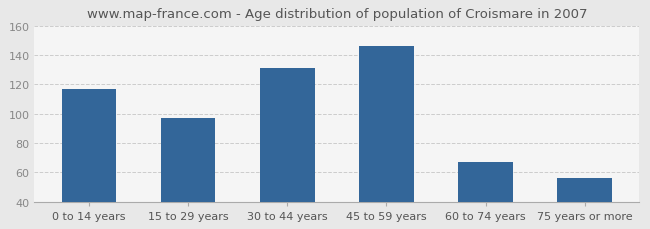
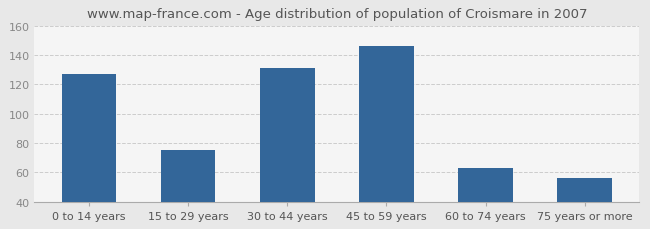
0 to 14 years: 117 -> 127
15 to 29 years: 97 -> 75
60 to 74 years: 67 -> 63
